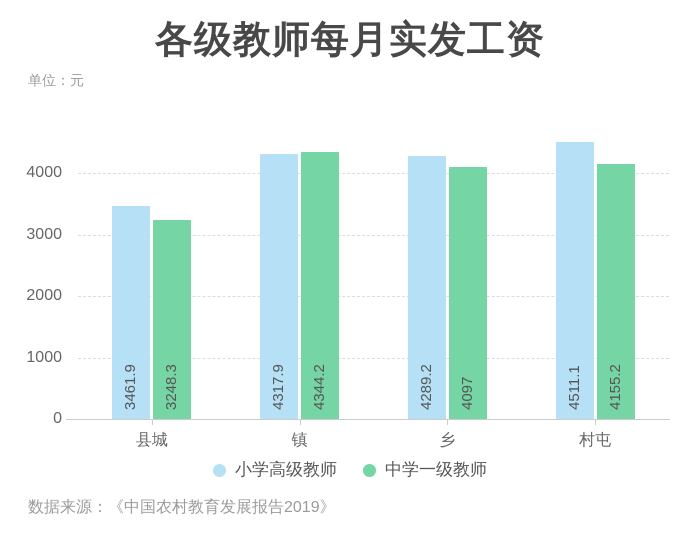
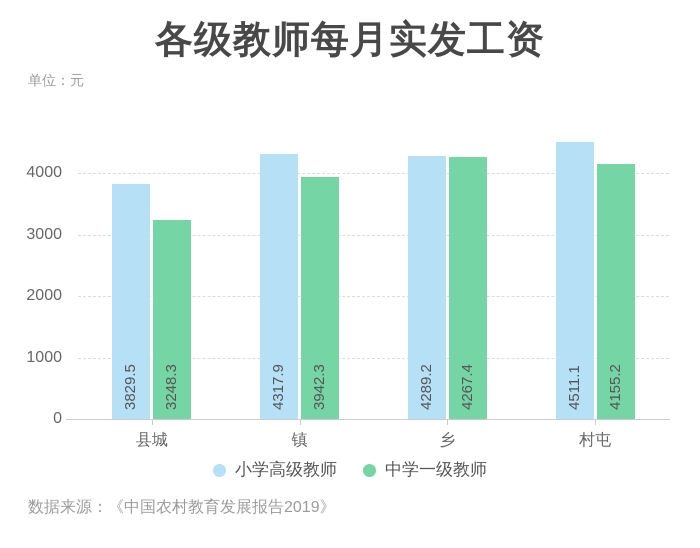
小学高级教师/县城: 3461.9 -> 3829.5
中学一级教师/镇: 4344.2 -> 3942.3
中学一级教师/乡: 4097 -> 4267.4
